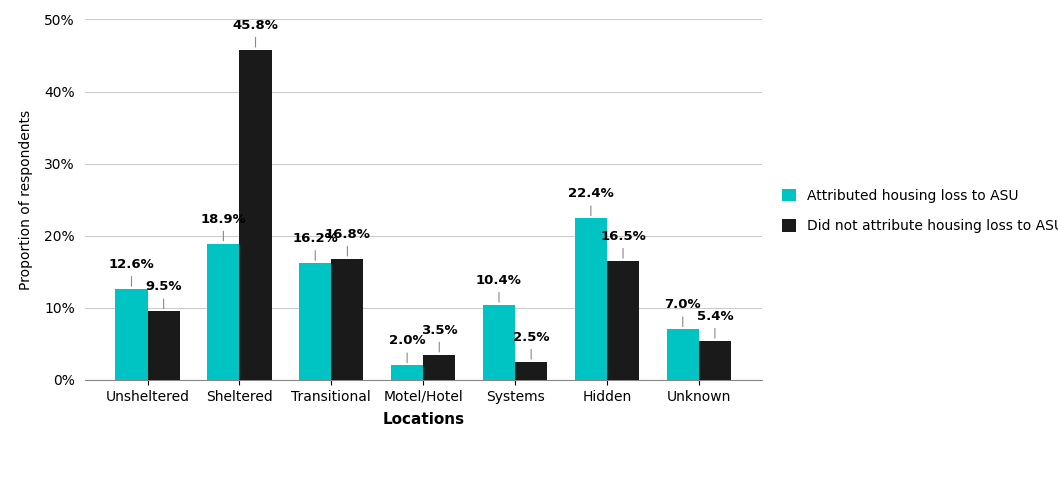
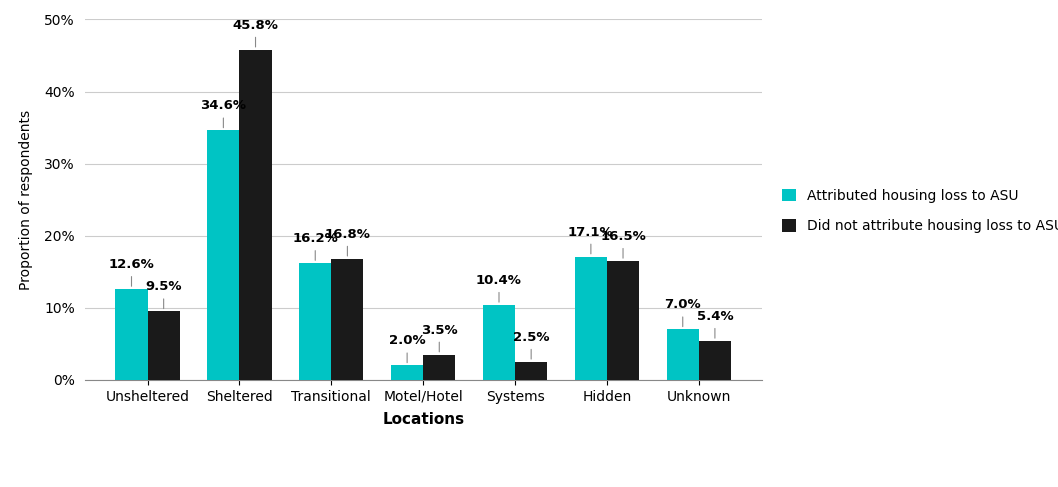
Attributed housing loss to ASU/Sheltered: 18.9% -> 34.6%
Attributed housing loss to ASU/Hidden: 22.4% -> 17.1%
